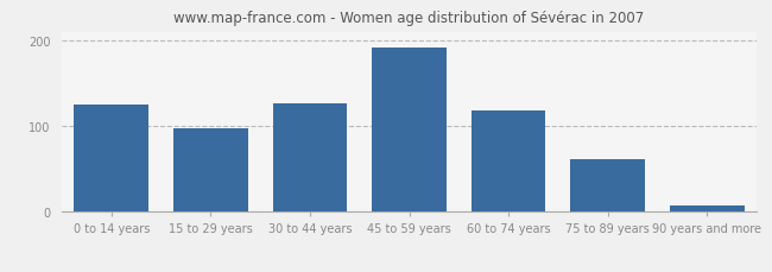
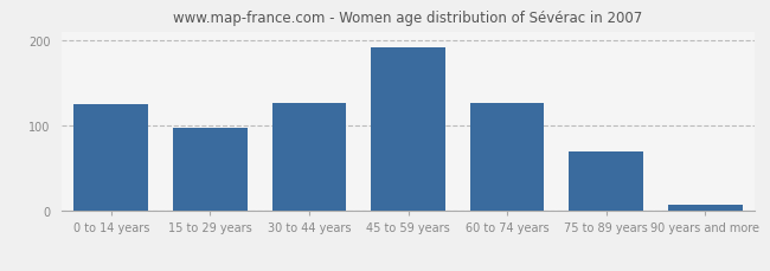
60 to 74 years: 118 -> 126
75 to 89 years: 62 -> 70
